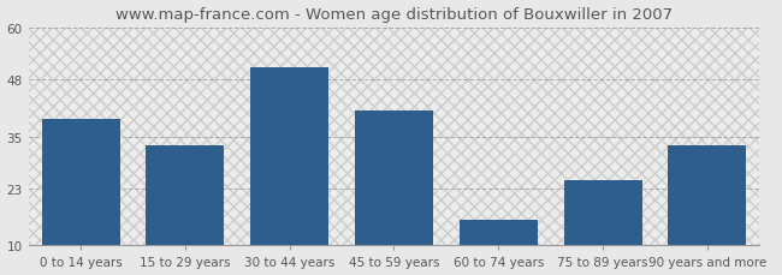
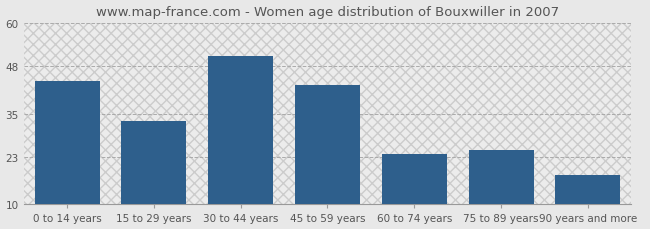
0 to 14 years: 39 -> 44
45 to 59 years: 41 -> 43
60 to 74 years: 16 -> 24
90 years and more: 33 -> 18
